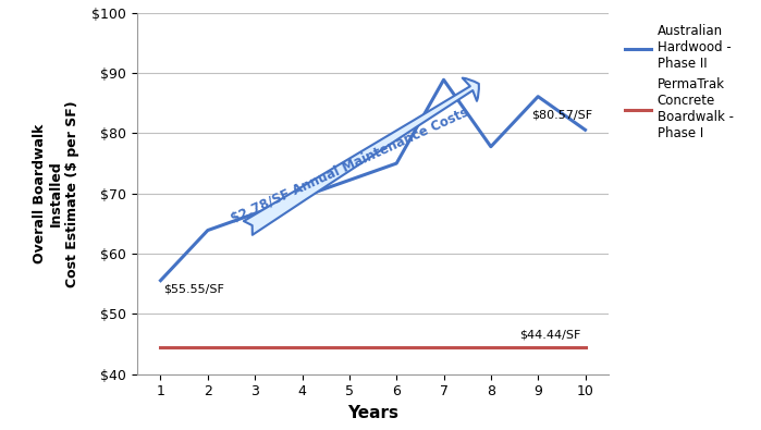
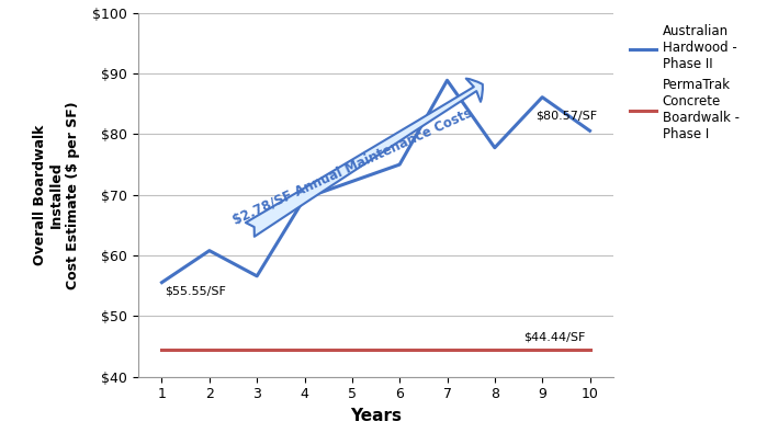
Australian Hardwood - Phase II/2: $63.9 -> $60.8
Australian Hardwood - Phase II/3: $66.7 -> $56.6
